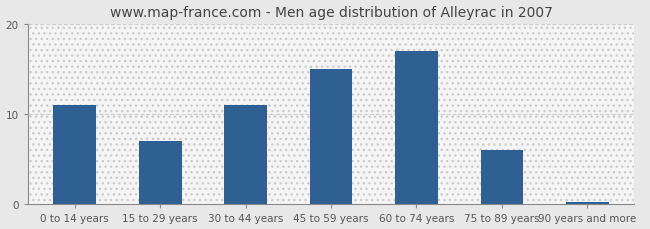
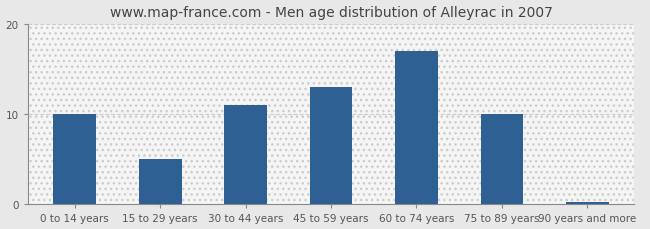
0 to 14 years: 11.0 -> 10.0
15 to 29 years: 7.0 -> 5.0
45 to 59 years: 15.0 -> 13.0
75 to 89 years: 6.0 -> 10.0
